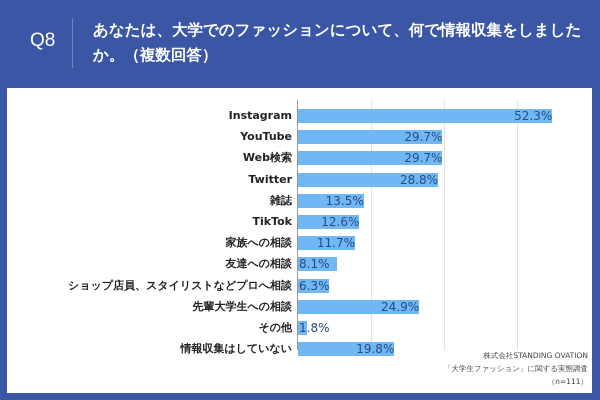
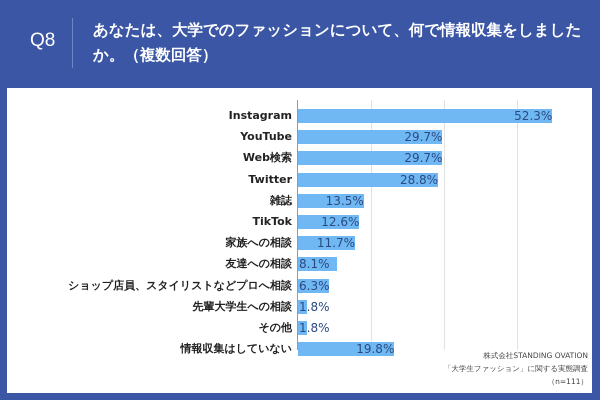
先輩大学生への相談: 24.9% -> 1.8%
